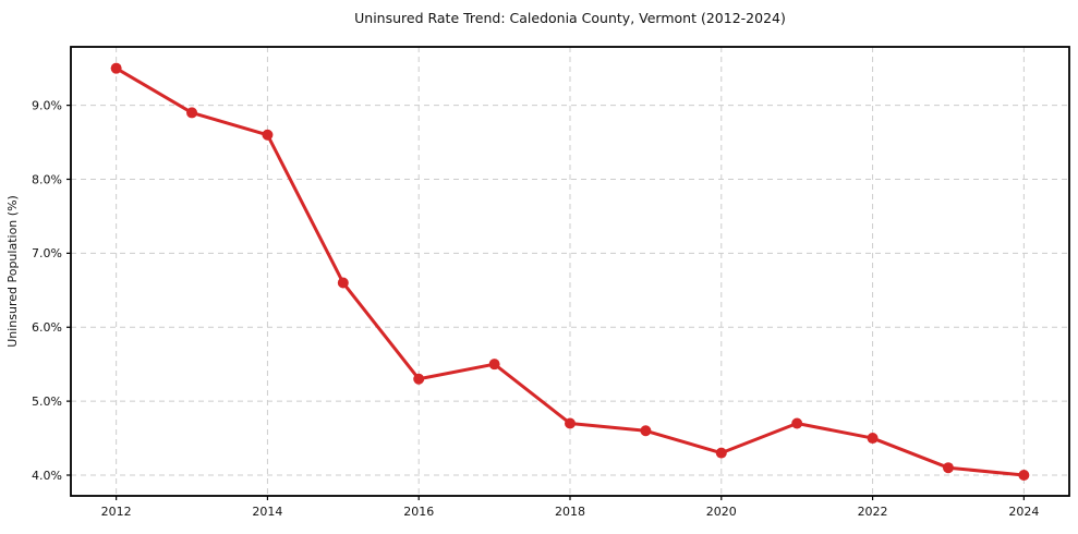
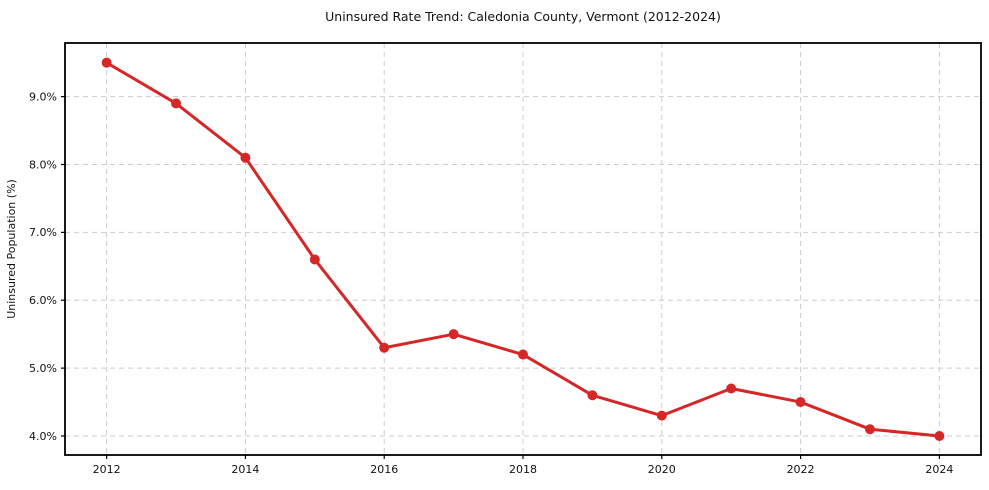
2014: 8.6% -> 8.1%
2018: 4.7% -> 5.2%
